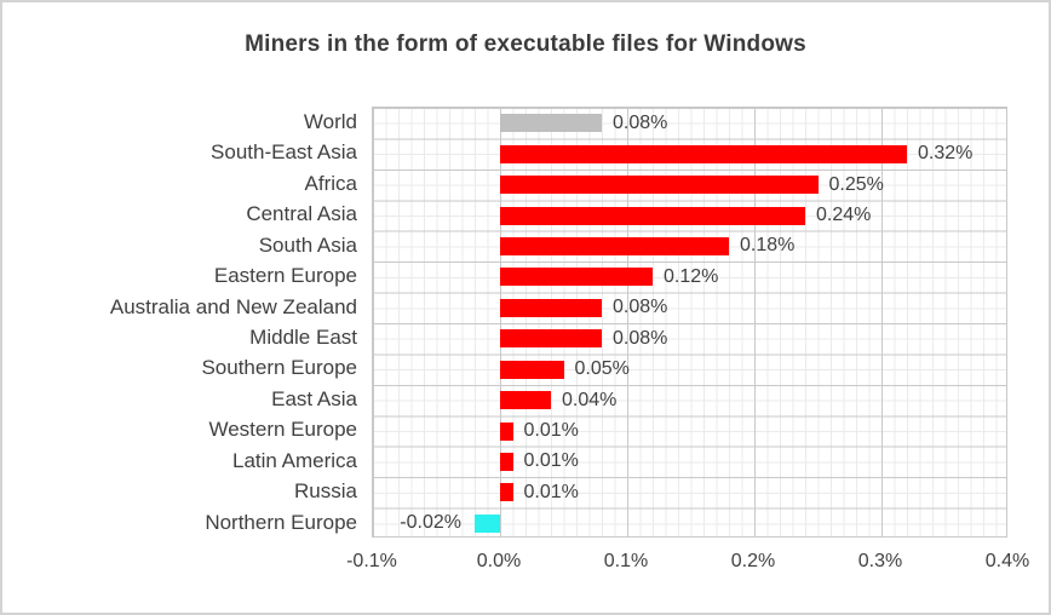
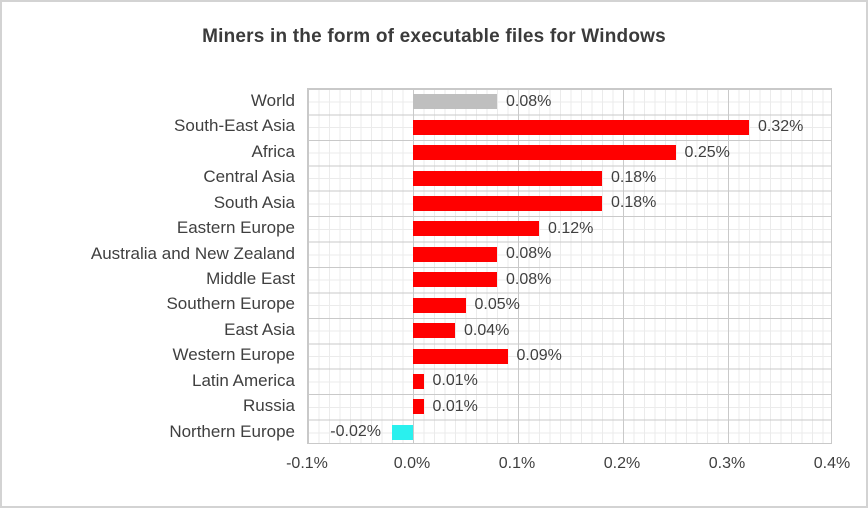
Central Asia: 0.24% -> 0.18%
Western Europe: 0.01% -> 0.09%
